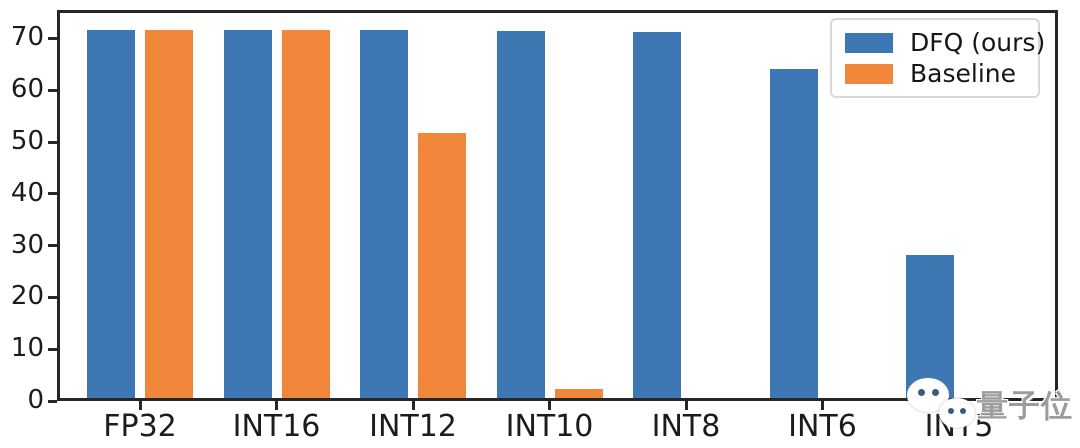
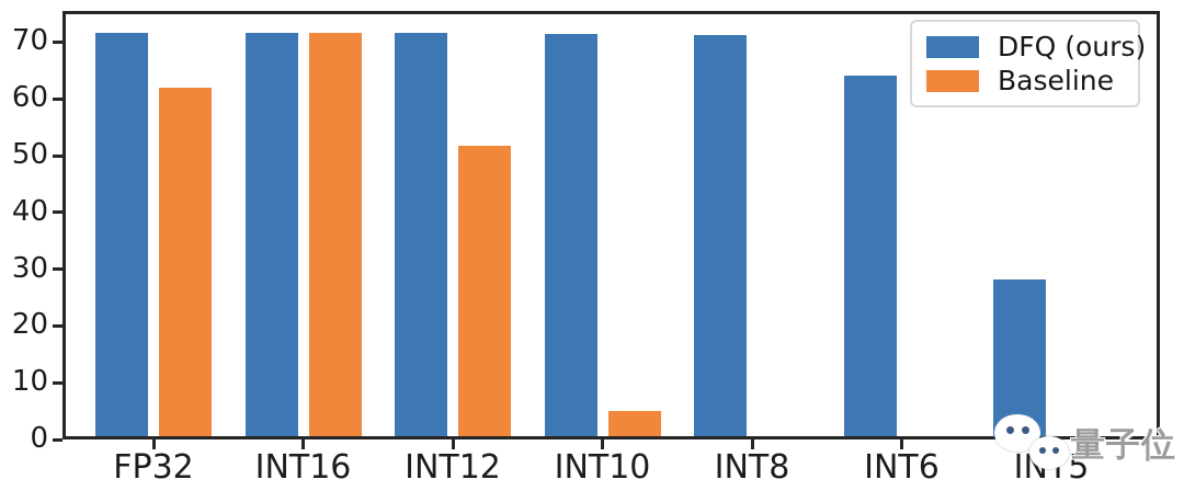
Baseline/FP32: 72 -> 62
Baseline/INT10: 2 -> 5
